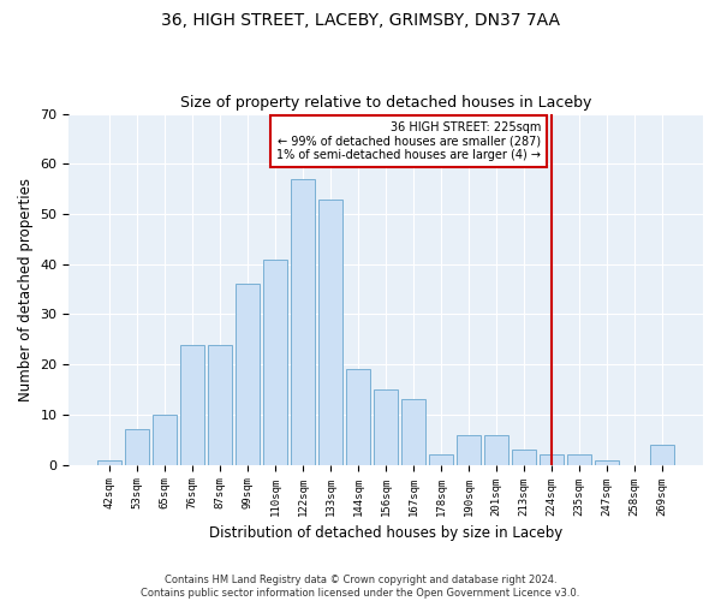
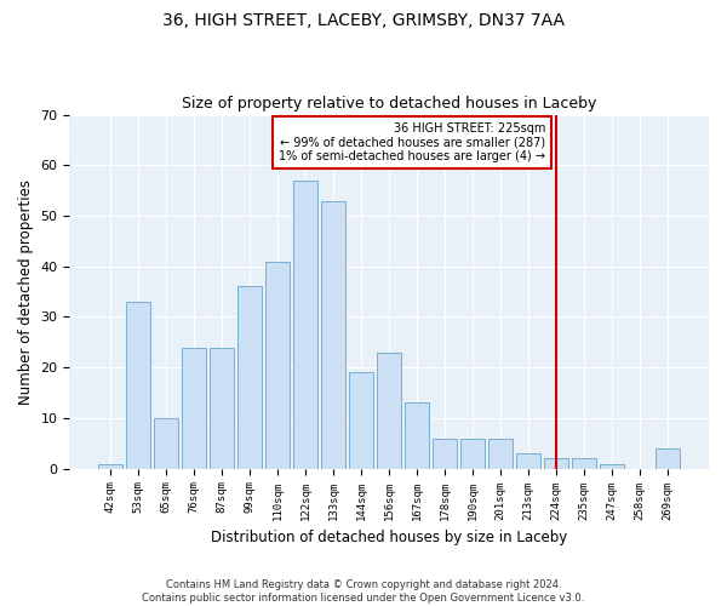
53sqm: 7 -> 33
156sqm: 15 -> 23
178sqm: 2 -> 6
